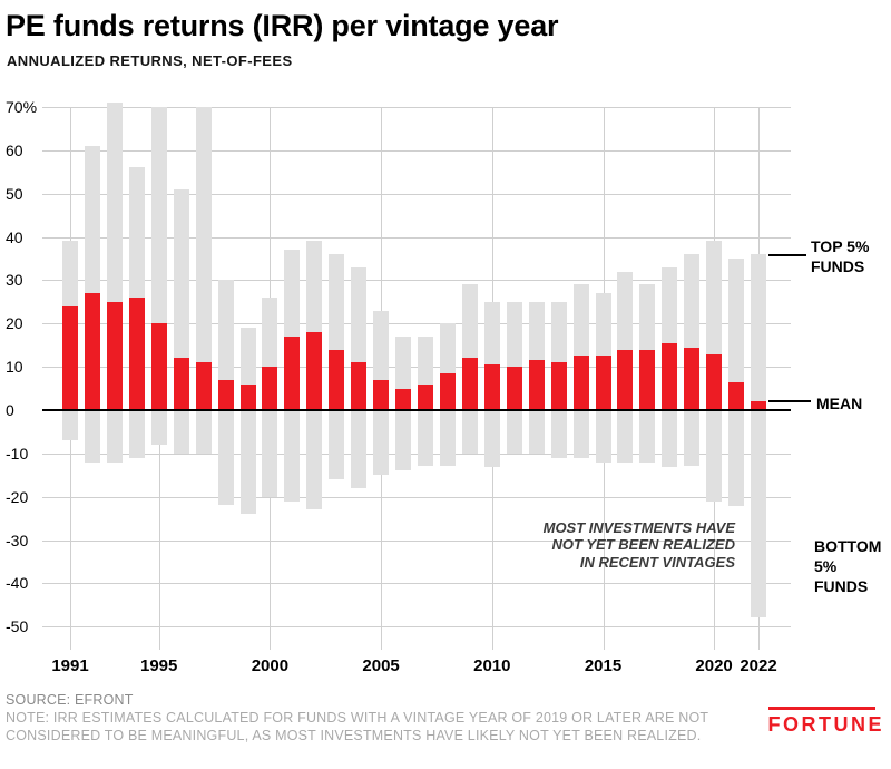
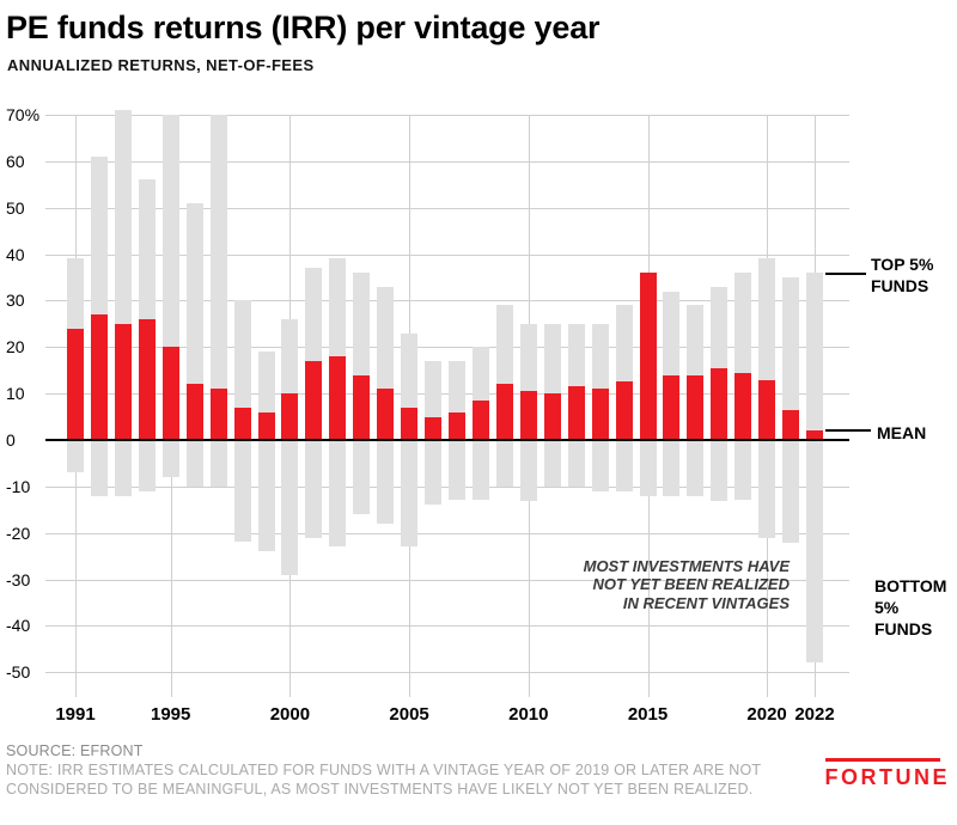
BOTTOM 5% FUNDS/2000: -20% -> -29%
BOTTOM 5% FUNDS/2005: -15% -> -23%
MEAN/2015: 12% -> 36%
